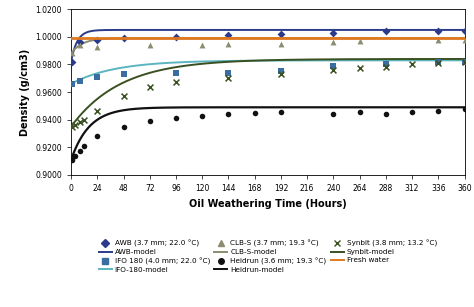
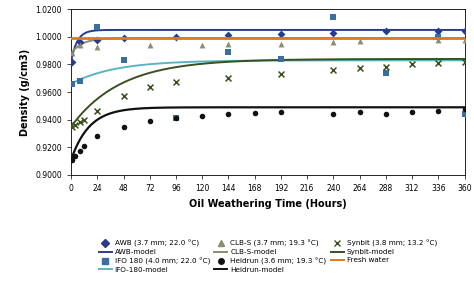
IFO 180 (4.0 mm; 22.0 °C)/24: 0.971 -> 1.007
IFO 180 (4.0 mm; 22.0 °C)/48: 0.973 -> 0.983
IFO 180 (4.0 mm; 22.0 °C)/96: 0.974 -> 0.941
IFO 180 (4.0 mm; 22.0 °C)/144: 0.974 -> 0.989
IFO 180 (4.0 mm; 22.0 °C)/192: 0.975 -> 0.984
IFO 180 (4.0 mm; 22.0 °C)/240: 0.979 -> 1.014
IFO 180 (4.0 mm; 22.0 °C)/288: 0.980 -> 0.974
IFO 180 (4.0 mm; 22.0 °C)/336: 0.982 -> 1.000
IFO 180 (4.0 mm; 22.0 °C)/360: 0.982 -> 0.944
